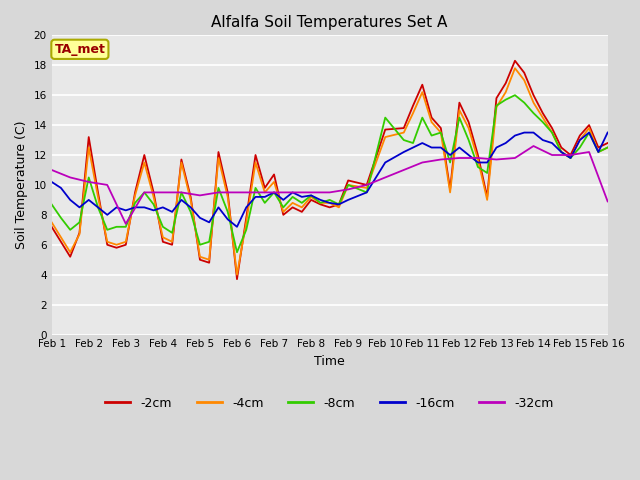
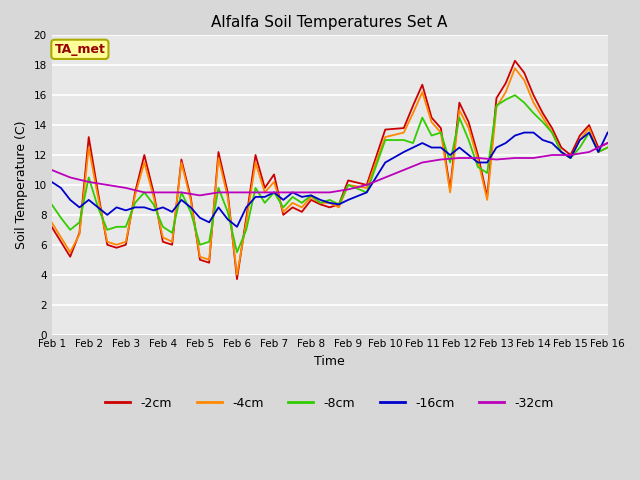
-32cm/Feb 3: 7.4 -> 9.8
-8cm/Feb 10: 14.5 -> 13.0
-32cm/Feb 14: 12.6 -> 11.8
-32cm/Feb 16: 8.9 -> 12.8
